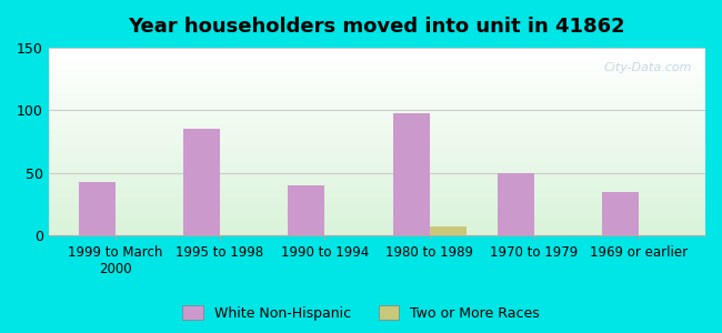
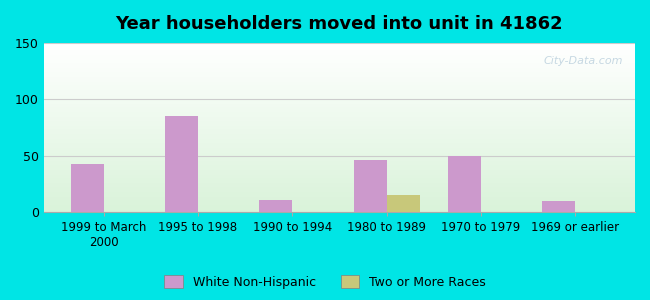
White Non-Hispanic/1990 to 1994: 40 -> 11
White Non-Hispanic/1980 to 1989: 98 -> 46
Two or More Races/1980 to 1989: 7 -> 15
White Non-Hispanic/1969 or earlier: 35 -> 10
